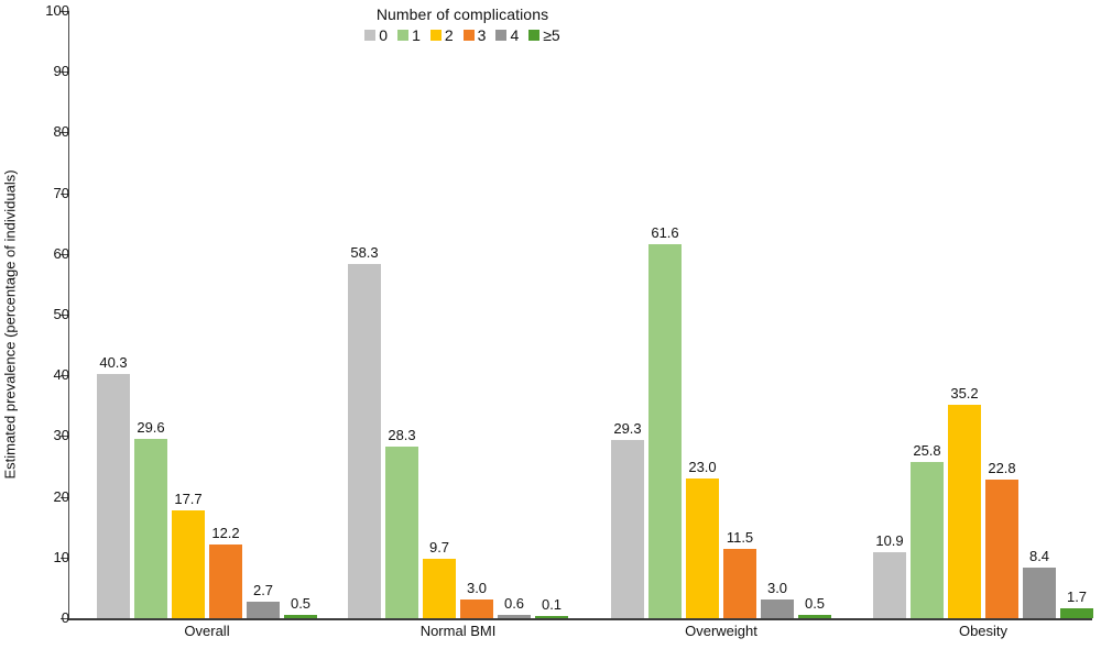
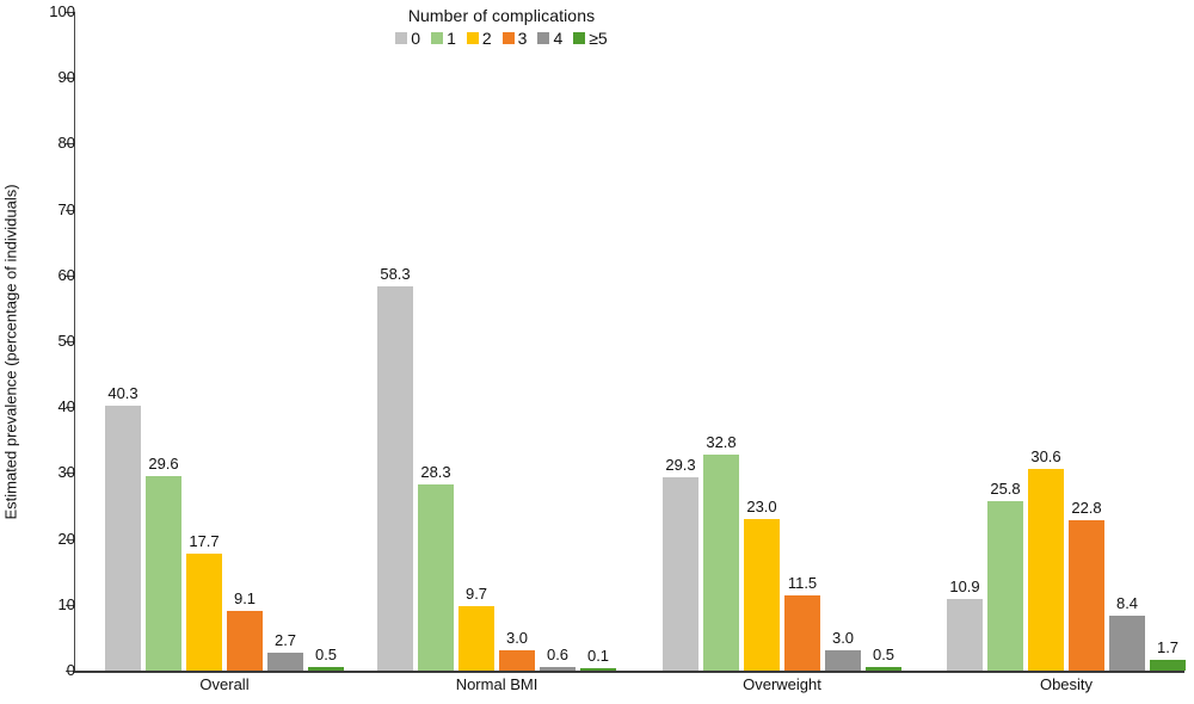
3/Overall: 12.2 -> 9.1
1/Overweight: 61.6 -> 32.8
2/Obesity: 35.2 -> 30.6
